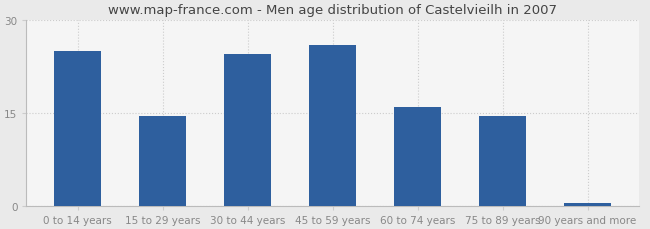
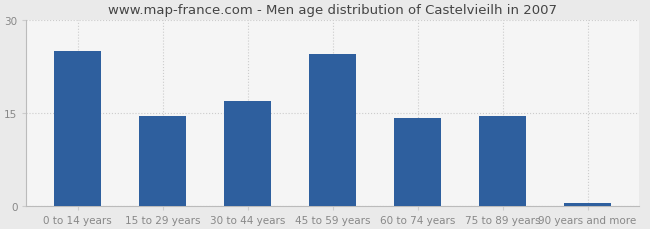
30 to 44 years: 24.5 -> 17.0
45 to 59 years: 26.0 -> 24.6
60 to 74 years: 16.0 -> 14.2
